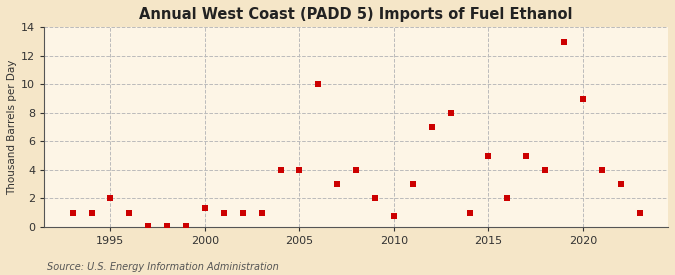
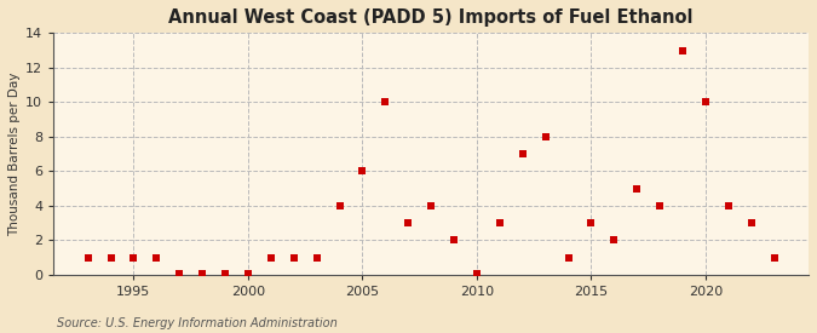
1995: 2.0 -> 1.0
2000: 1.3 -> 0.1
2005: 4.0 -> 6.0
2010: 0.8 -> 0.1
2015: 5.0 -> 3.0
2020: 9.0 -> 10.0
